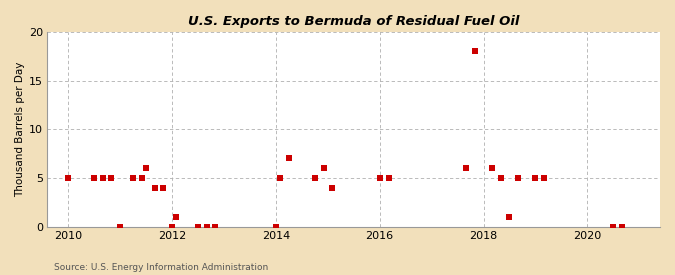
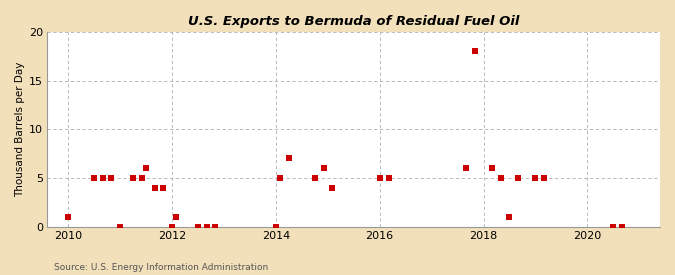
2010: 5 -> 1
